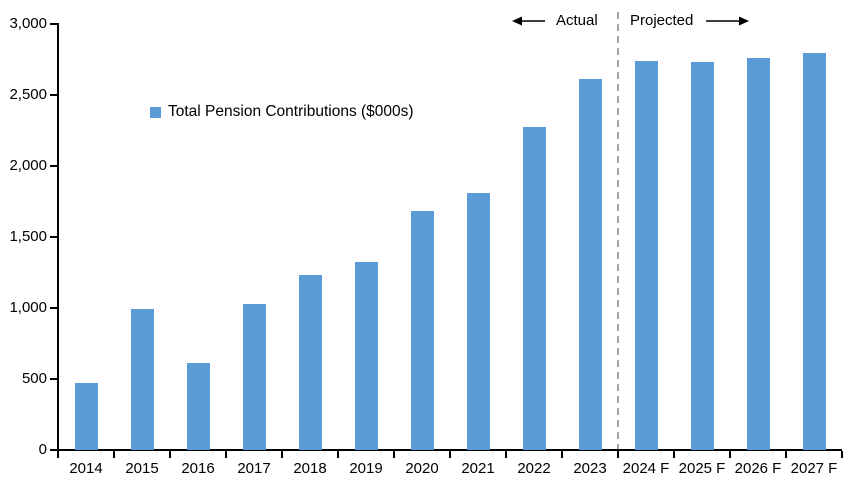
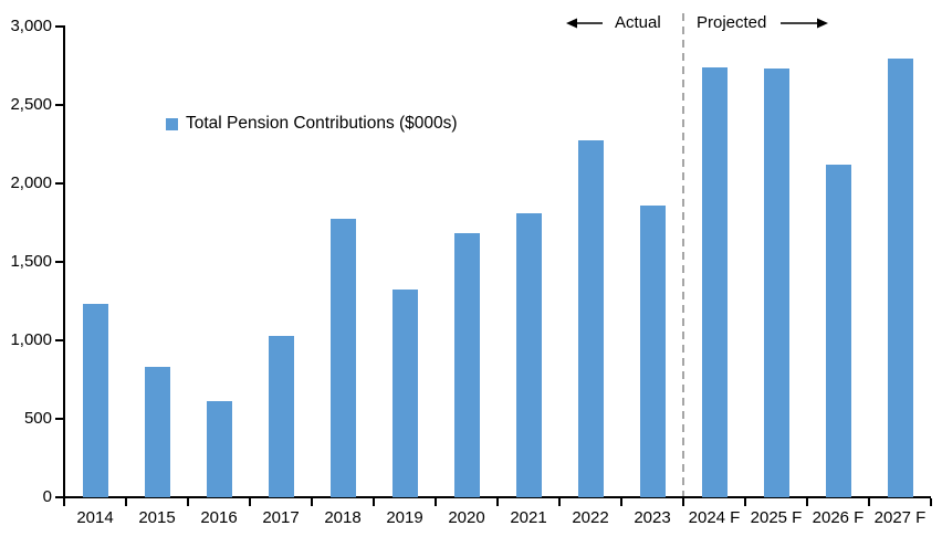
2014: 470 -> 1230
2015: 990 -> 830
2018: 1230 -> 1770
2023: 2610 -> 1860
2026 F: 2760 -> 2120
